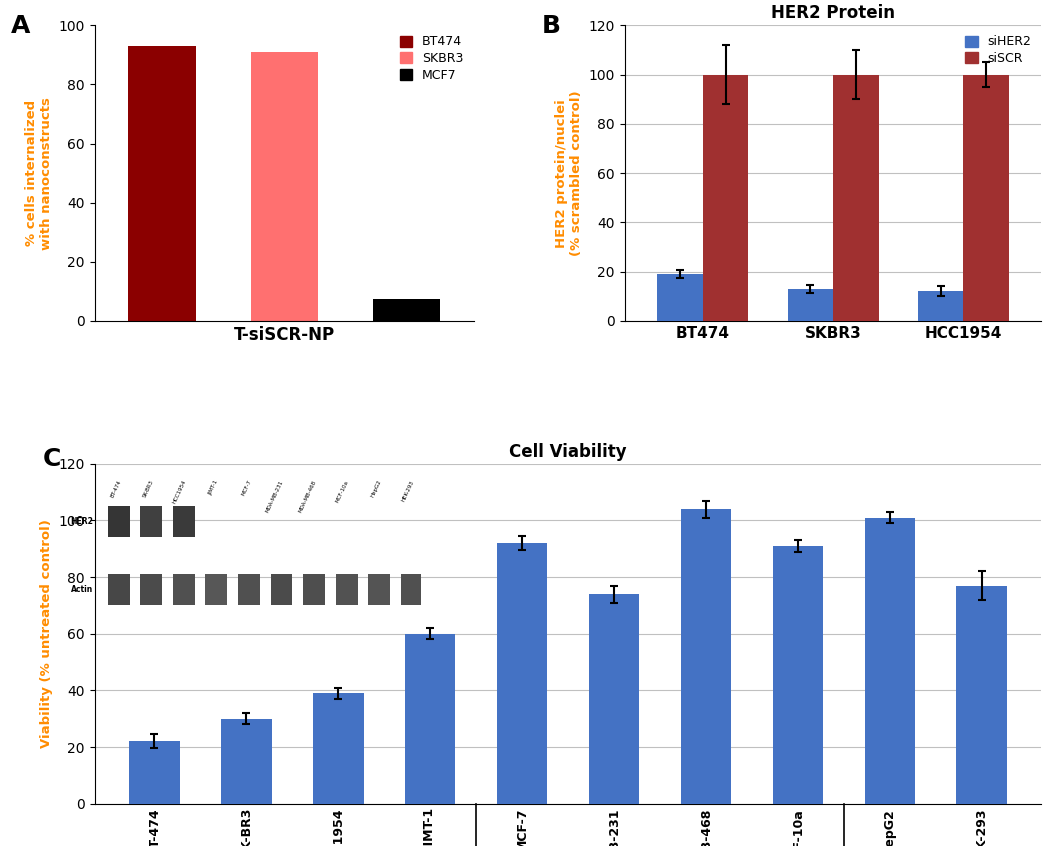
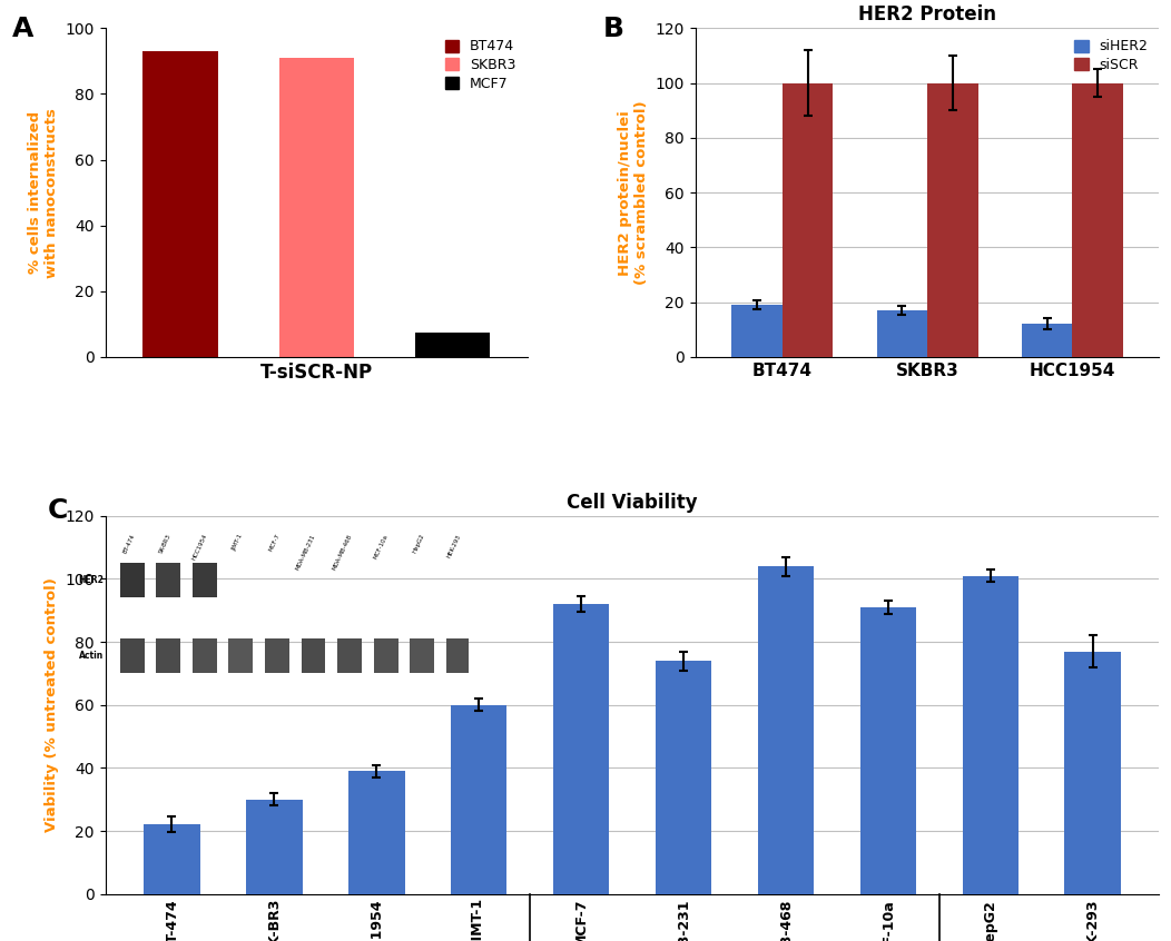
HER2 Protein/siHER2/SKBR3: 13 -> 17
